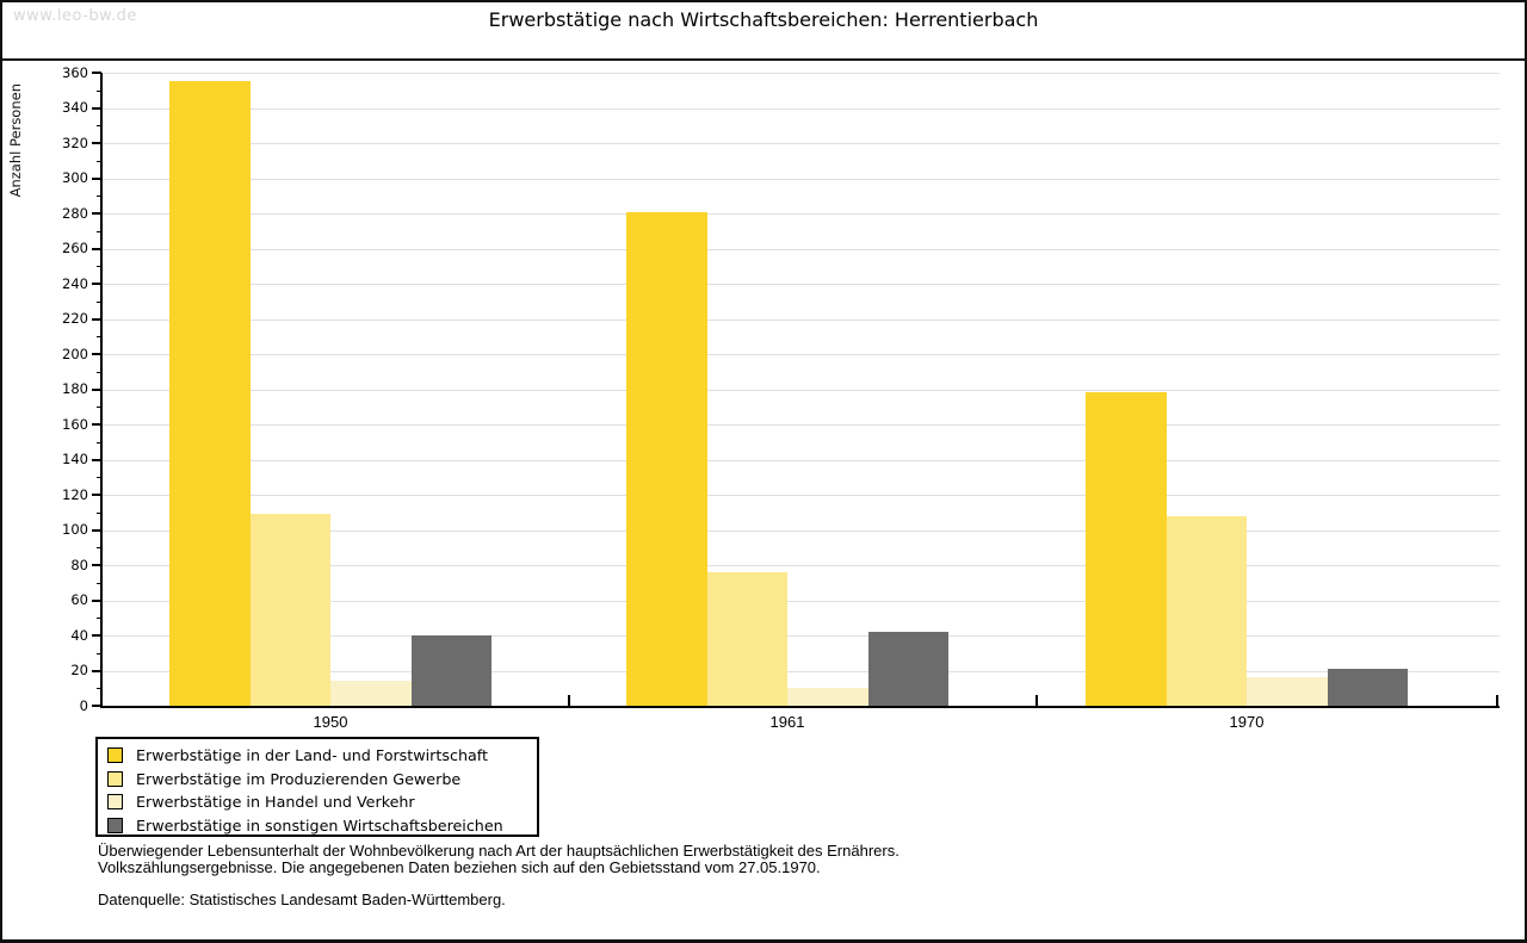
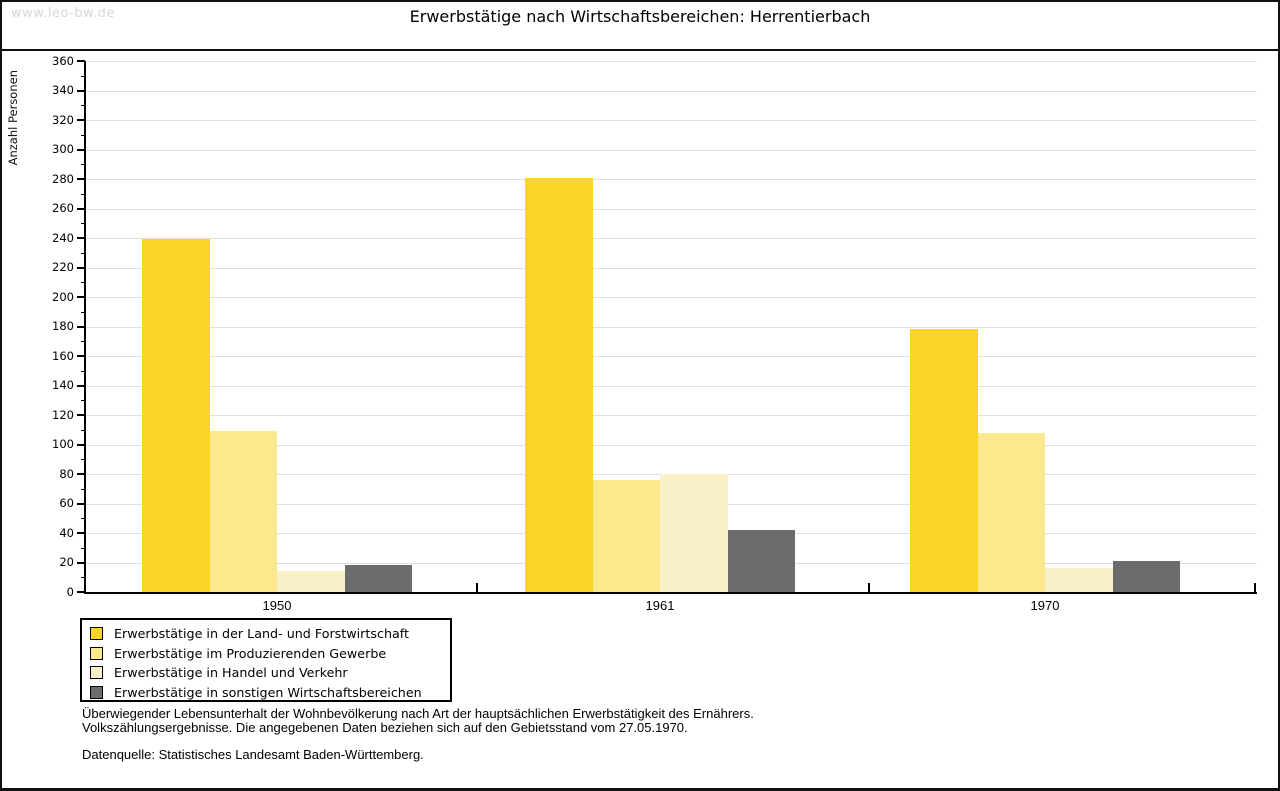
Erwerbstätige in der Land- und Forstwirtschaft/1950: 355 -> 239
Erwerbstätige in sonstigen Wirtschaftsbereichen/1950: 40 -> 18
Erwerbstätige in Handel und Verkehr/1961: 10 -> 80
